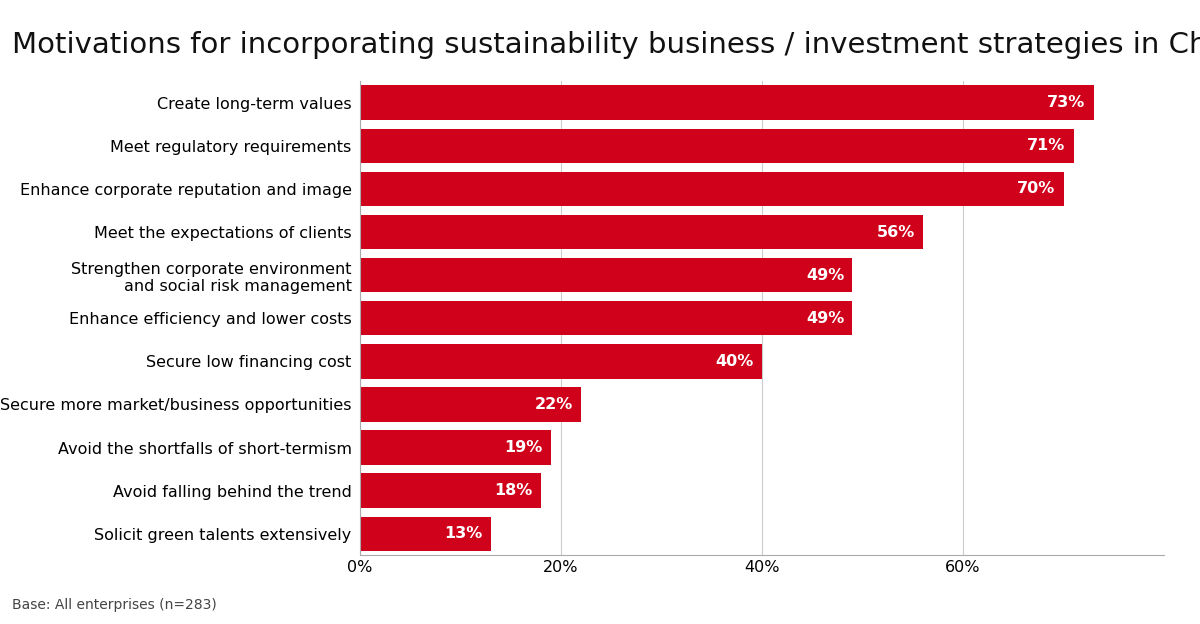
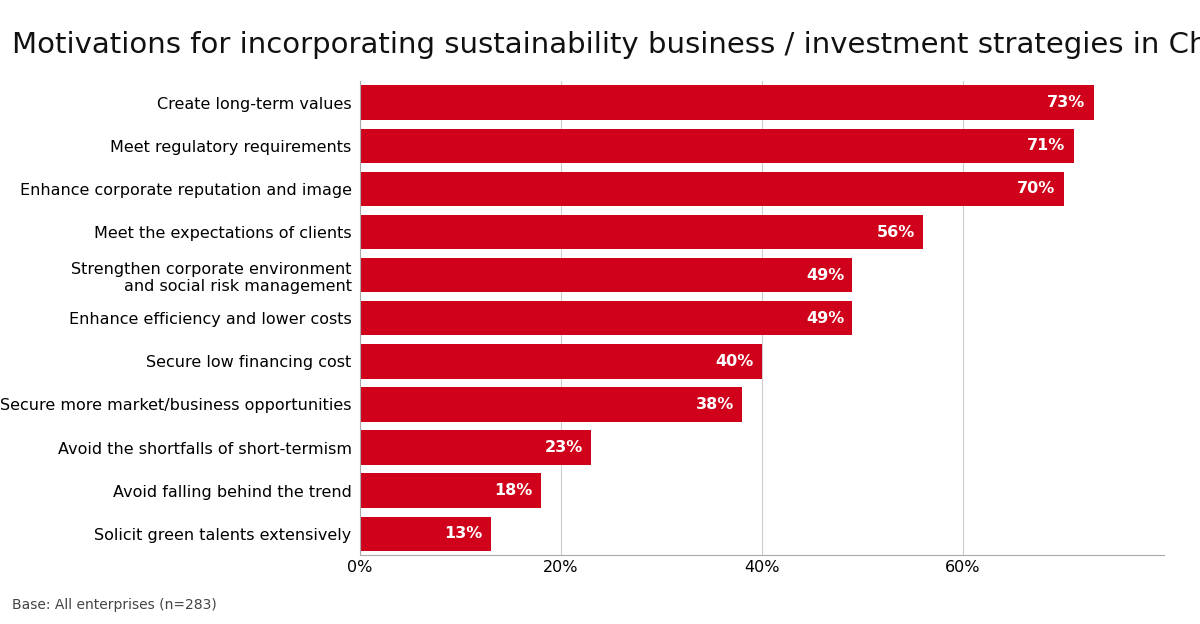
Secure more market/business opportunities: 22% -> 38%
Avoid the shortfalls of short-termism: 19% -> 23%
